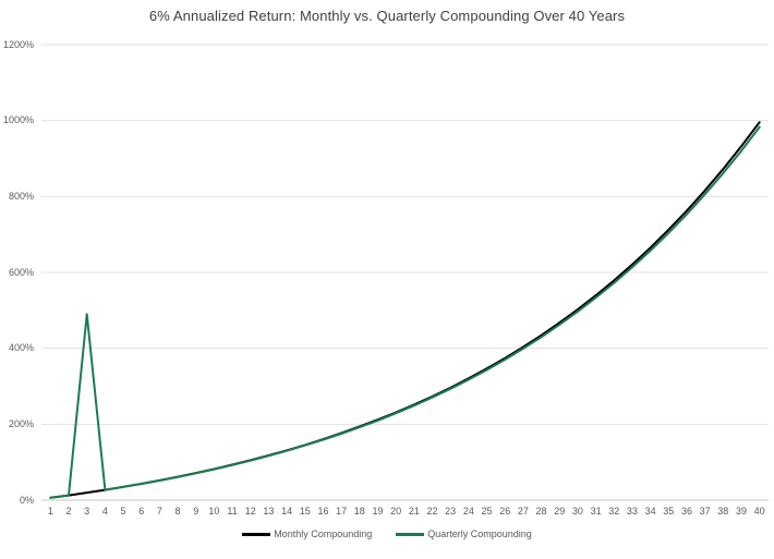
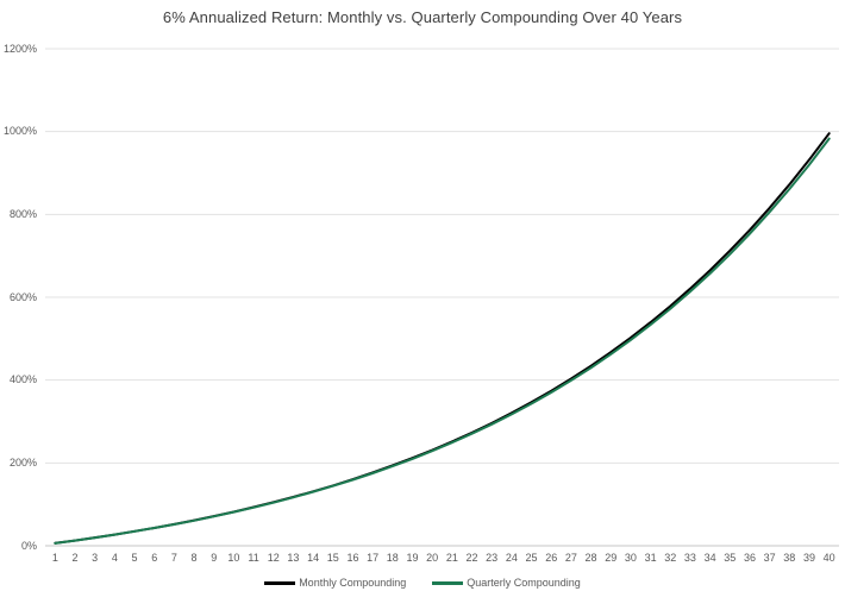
Quarterly Compounding/3: 490% -> 20%
